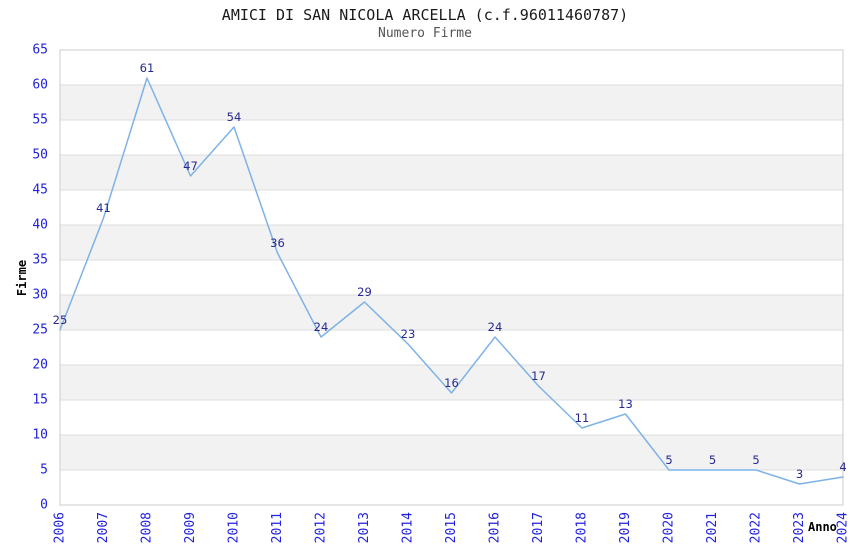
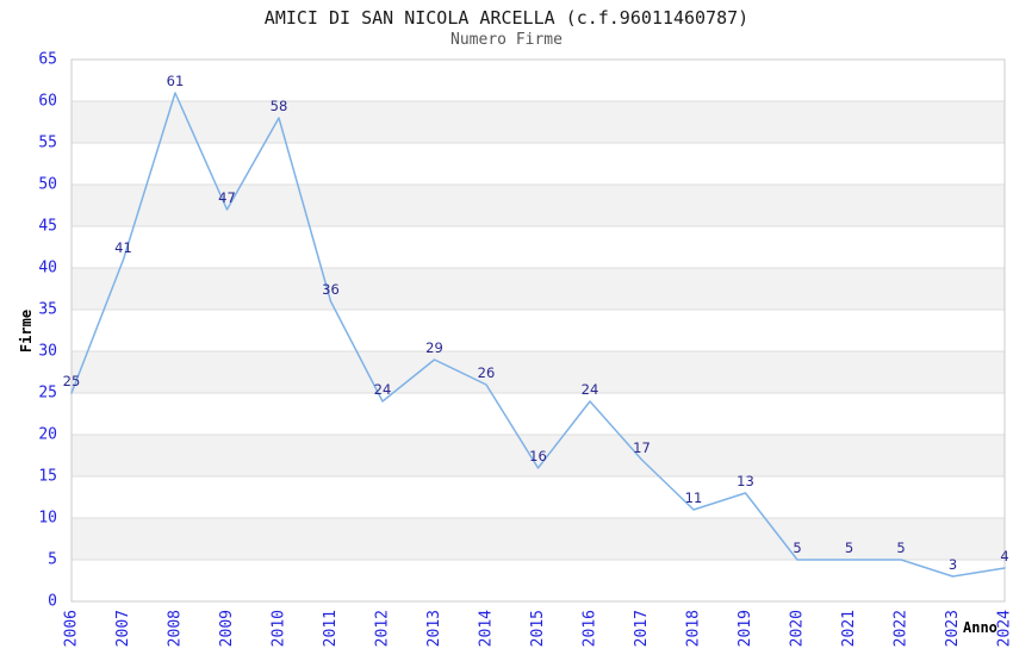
2010: 54 -> 58
2014: 23 -> 26
